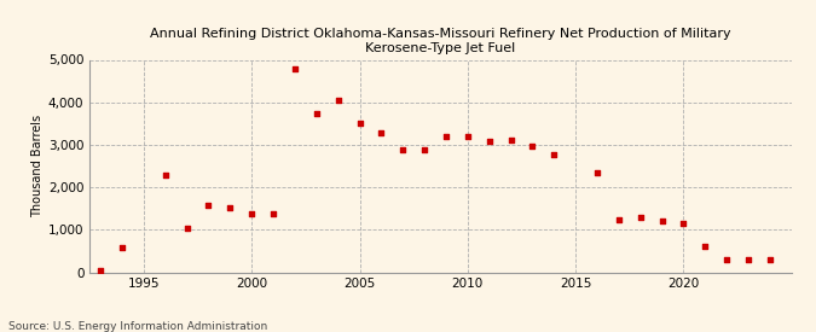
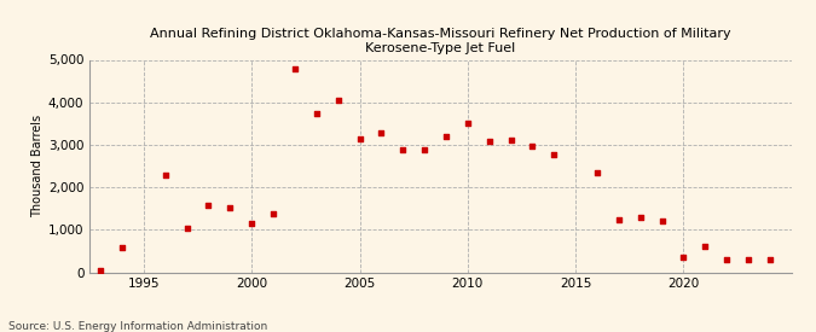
2000: 1,380 -> 1,150
2005: 3,500 -> 3,150
2010: 3,210 -> 3,500
2020: 1,140 -> 350
